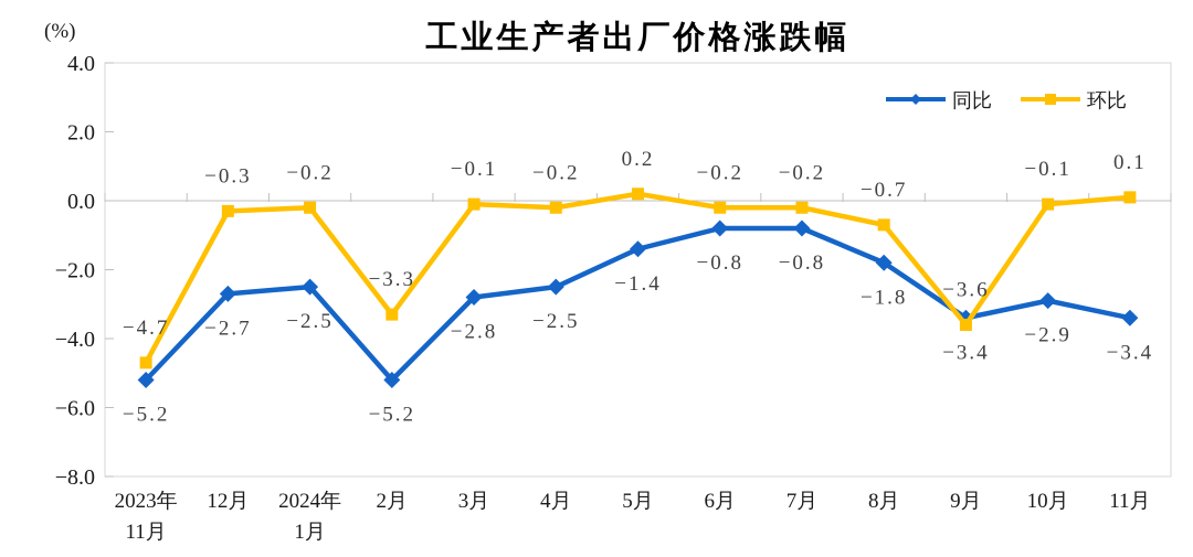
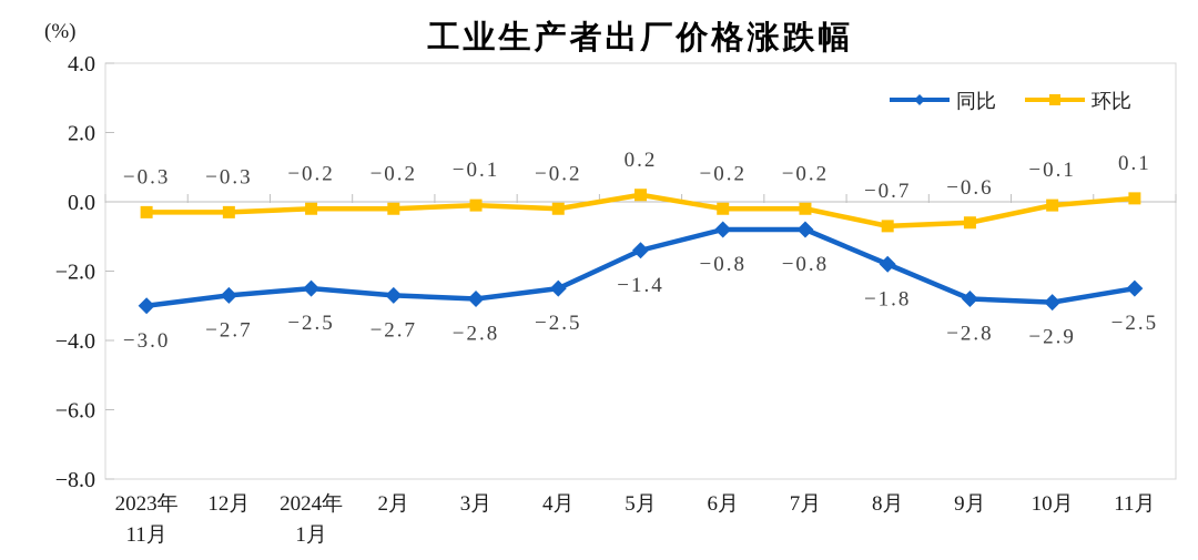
同比/2023年11月: −5.2 -> −3.0
环比/2023年11月: −4.7 -> −0.3
同比/2月: −5.2 -> −2.7
环比/2月: −3.3 -> −0.2
同比/9月: −3.4 -> −2.8
环比/9月: −3.6 -> −0.6
同比/11月: −3.4 -> −2.5
